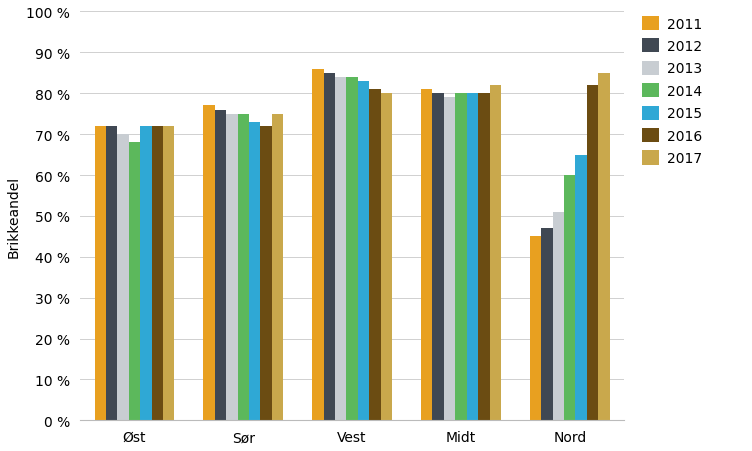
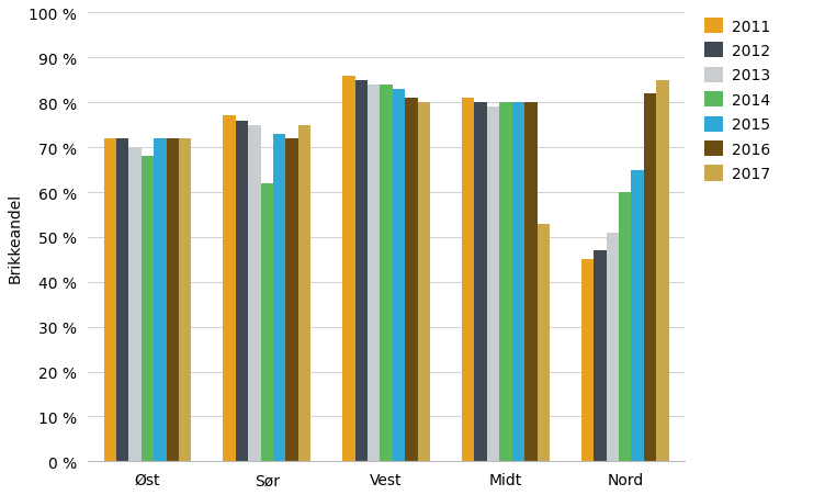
2014/Sør: 75 % -> 62 %
2017/Midt: 82 % -> 53 %
